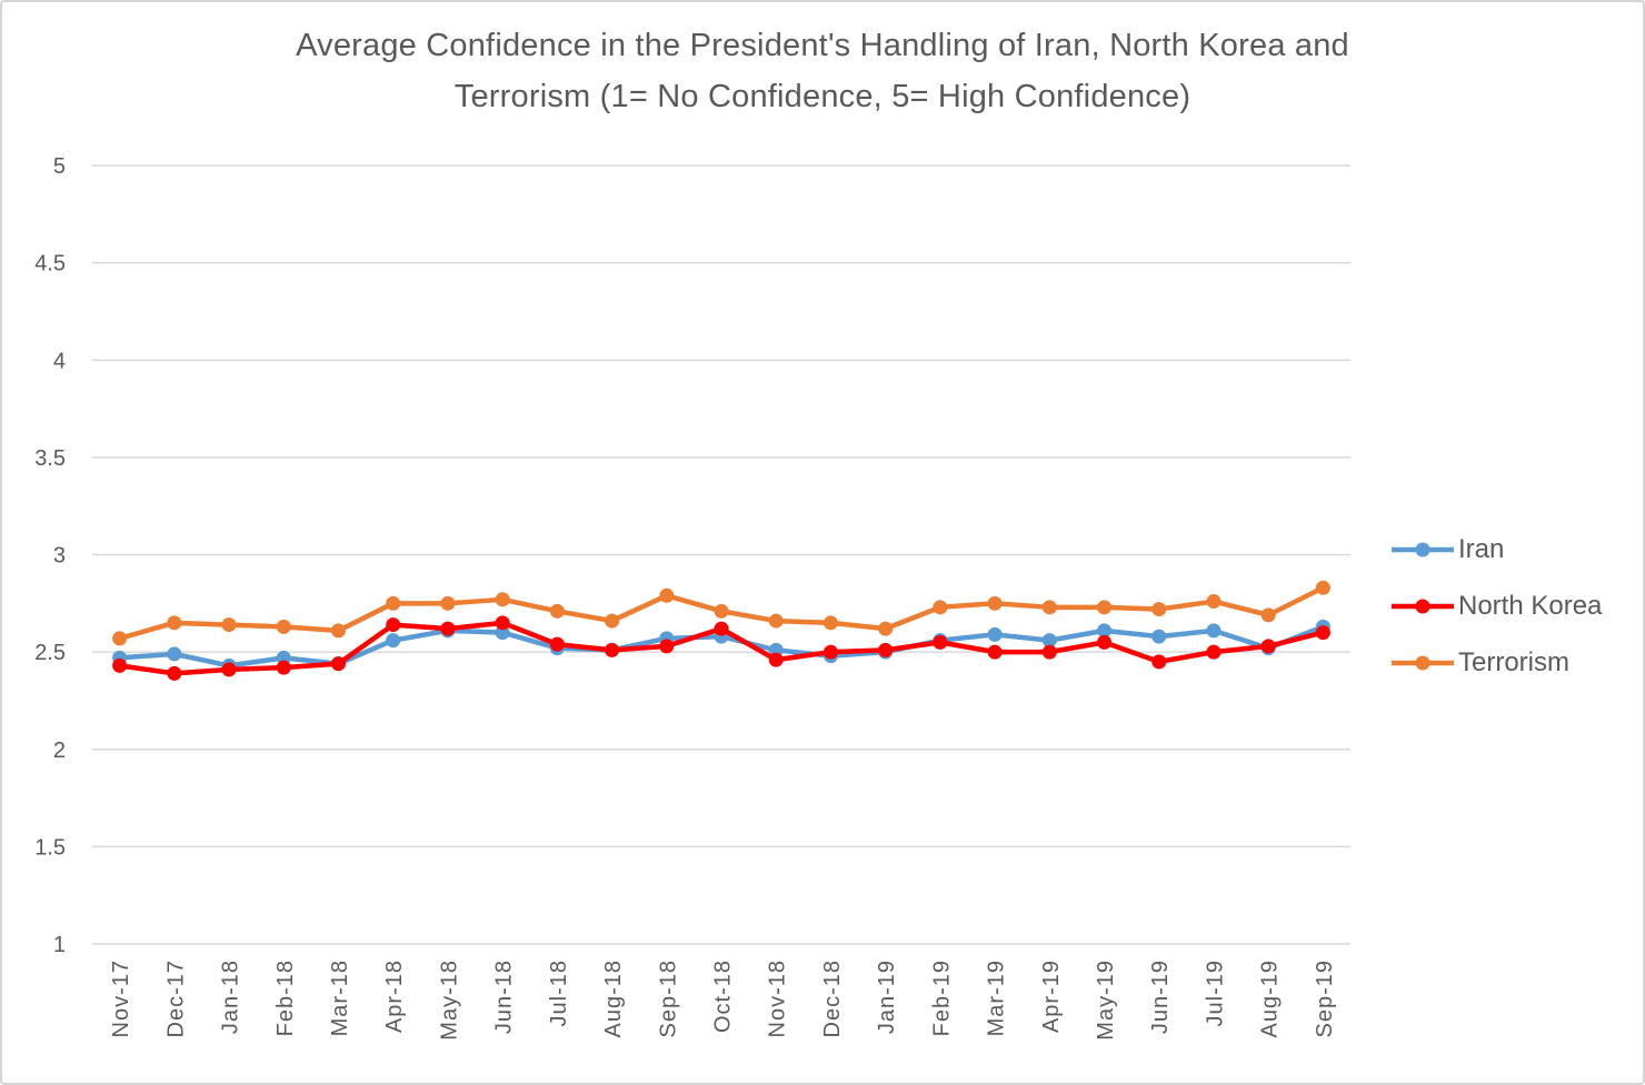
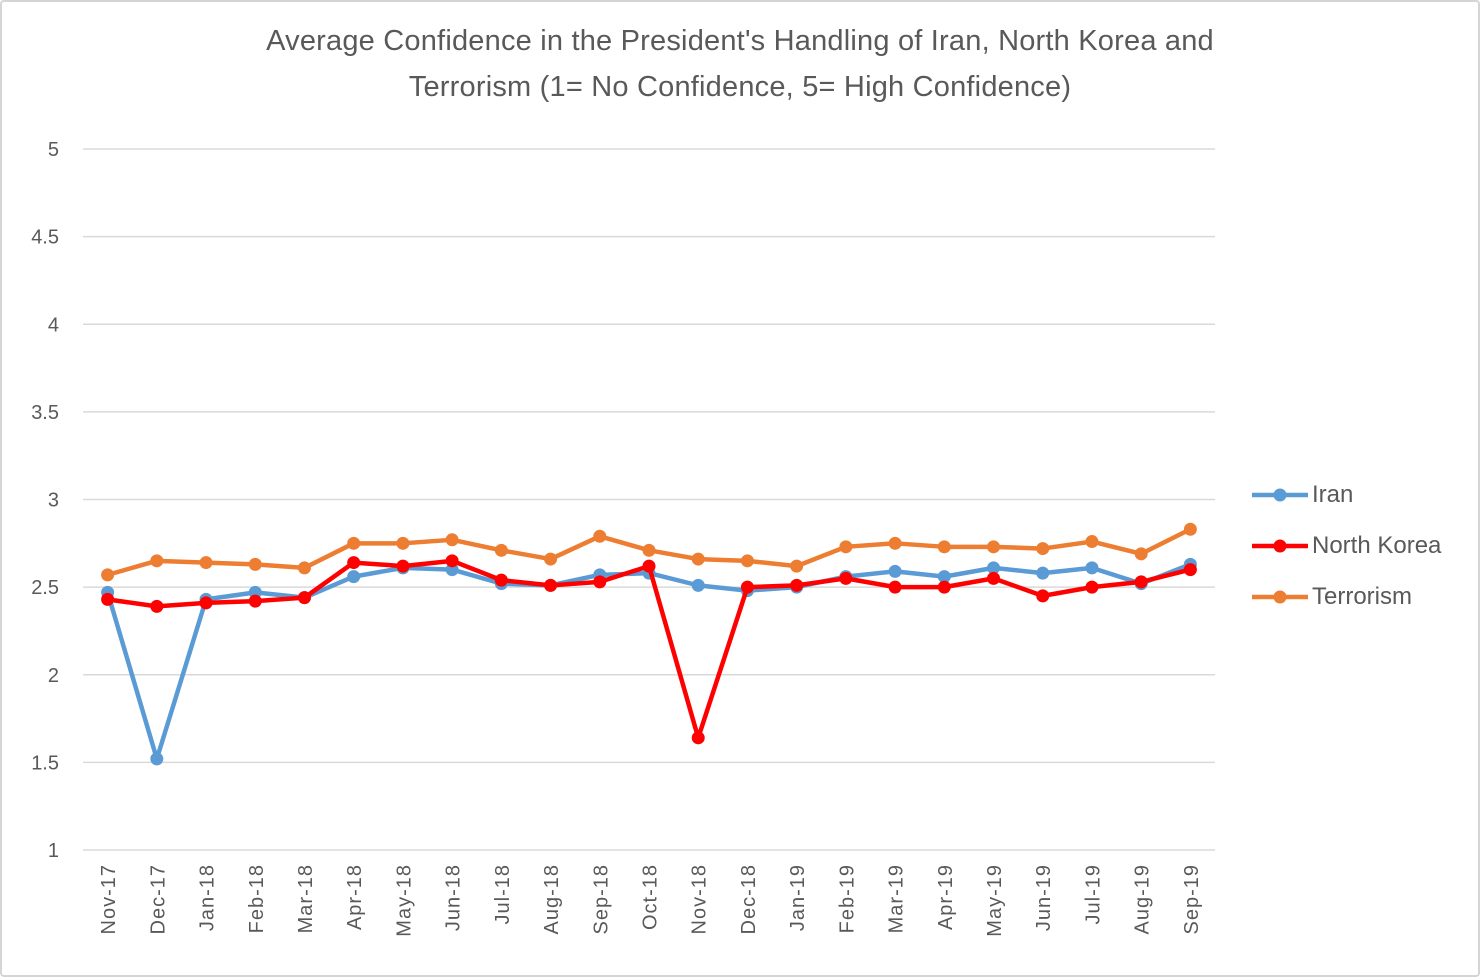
Iran/Dec-17: 2.49 -> 1.52
North Korea/Nov-18: 2.46 -> 1.64
